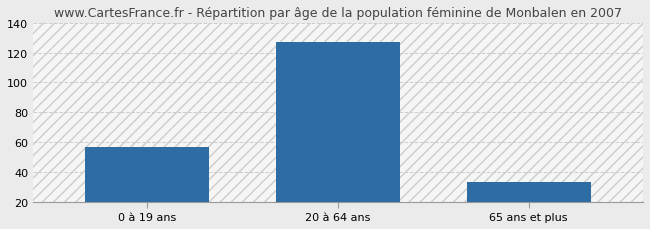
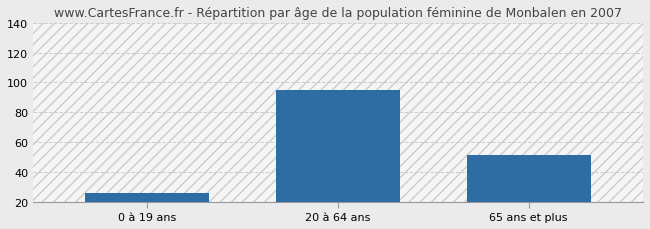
0 à 19 ans: 57 -> 26
20 à 64 ans: 127 -> 95
65 ans et plus: 33 -> 51
